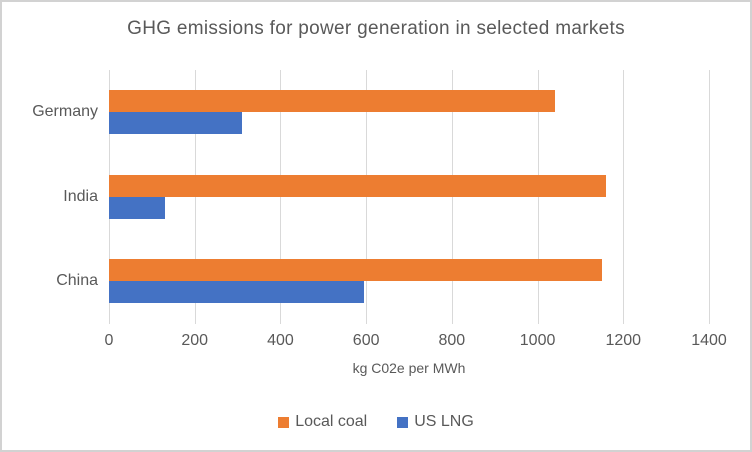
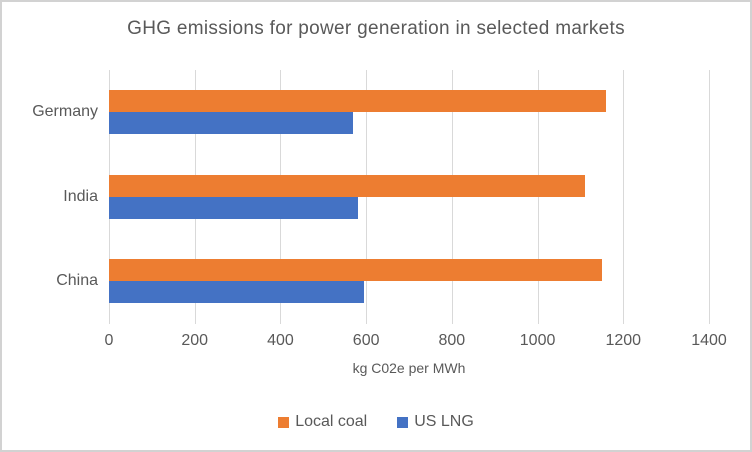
Local coal/Germany: 1040 -> 1160
US LNG/Germany: 310 -> 570
Local coal/India: 1160 -> 1110
US LNG/India: 130 -> 580
